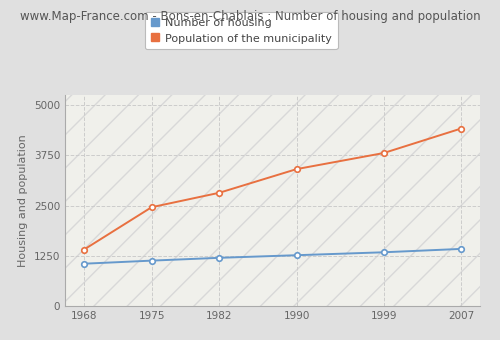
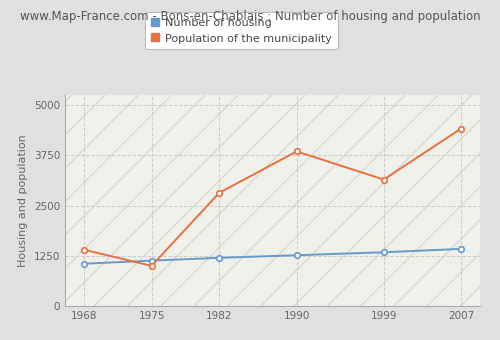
Population of the municipality/1975: 2460 -> 1000
Population of the municipality/1990: 3410 -> 3850
Population of the municipality/1999: 3810 -> 3150
